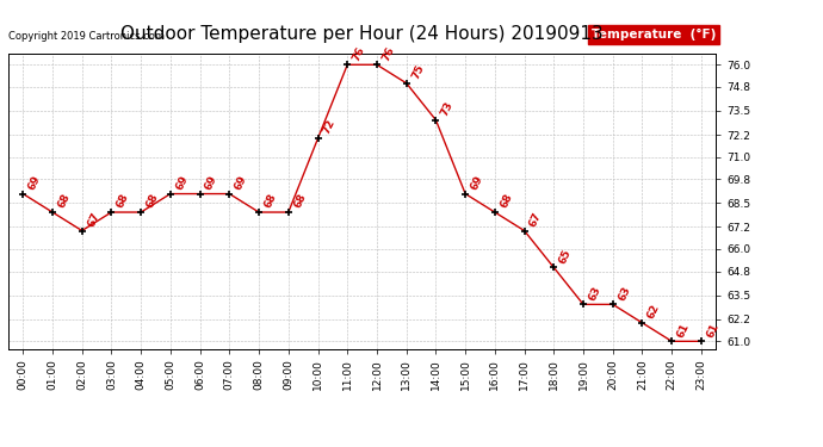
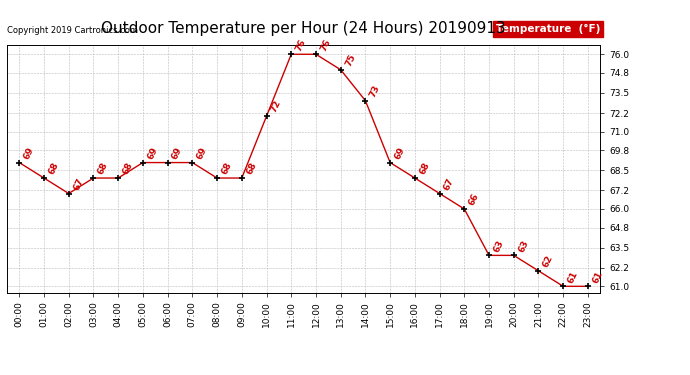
18:00: 65 -> 66
